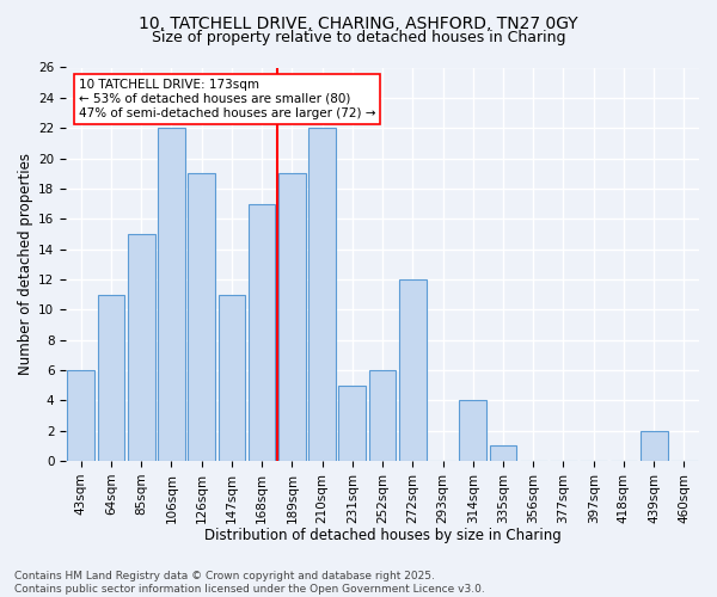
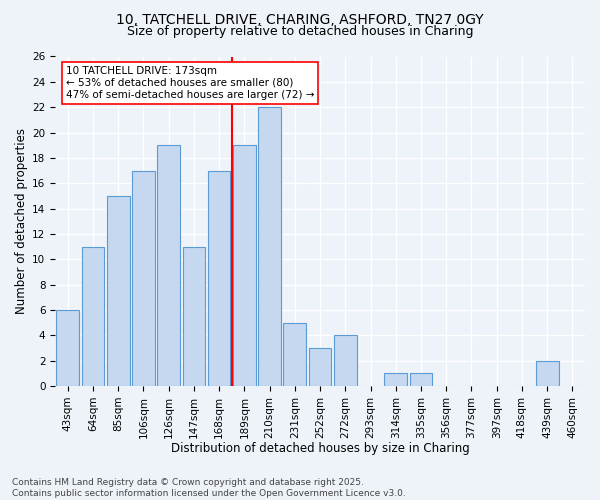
106sqm: 22 -> 17
252sqm: 6 -> 3
272sqm: 12 -> 4
314sqm: 4 -> 1
